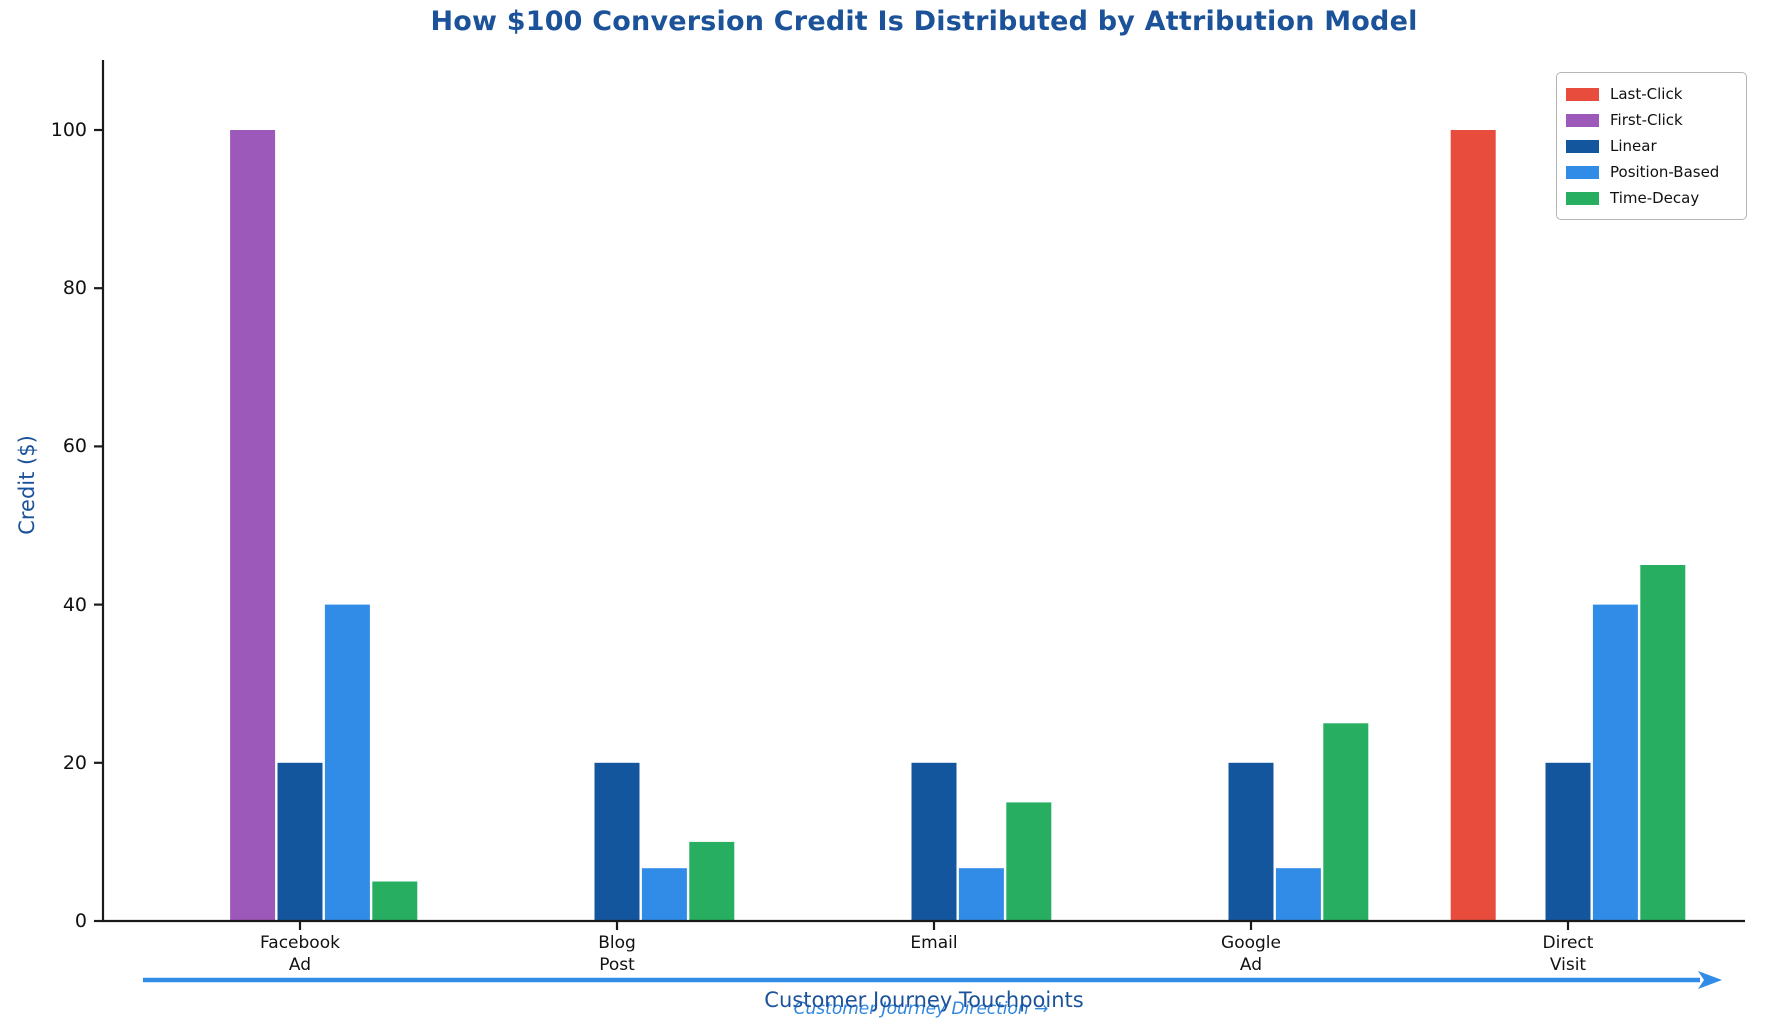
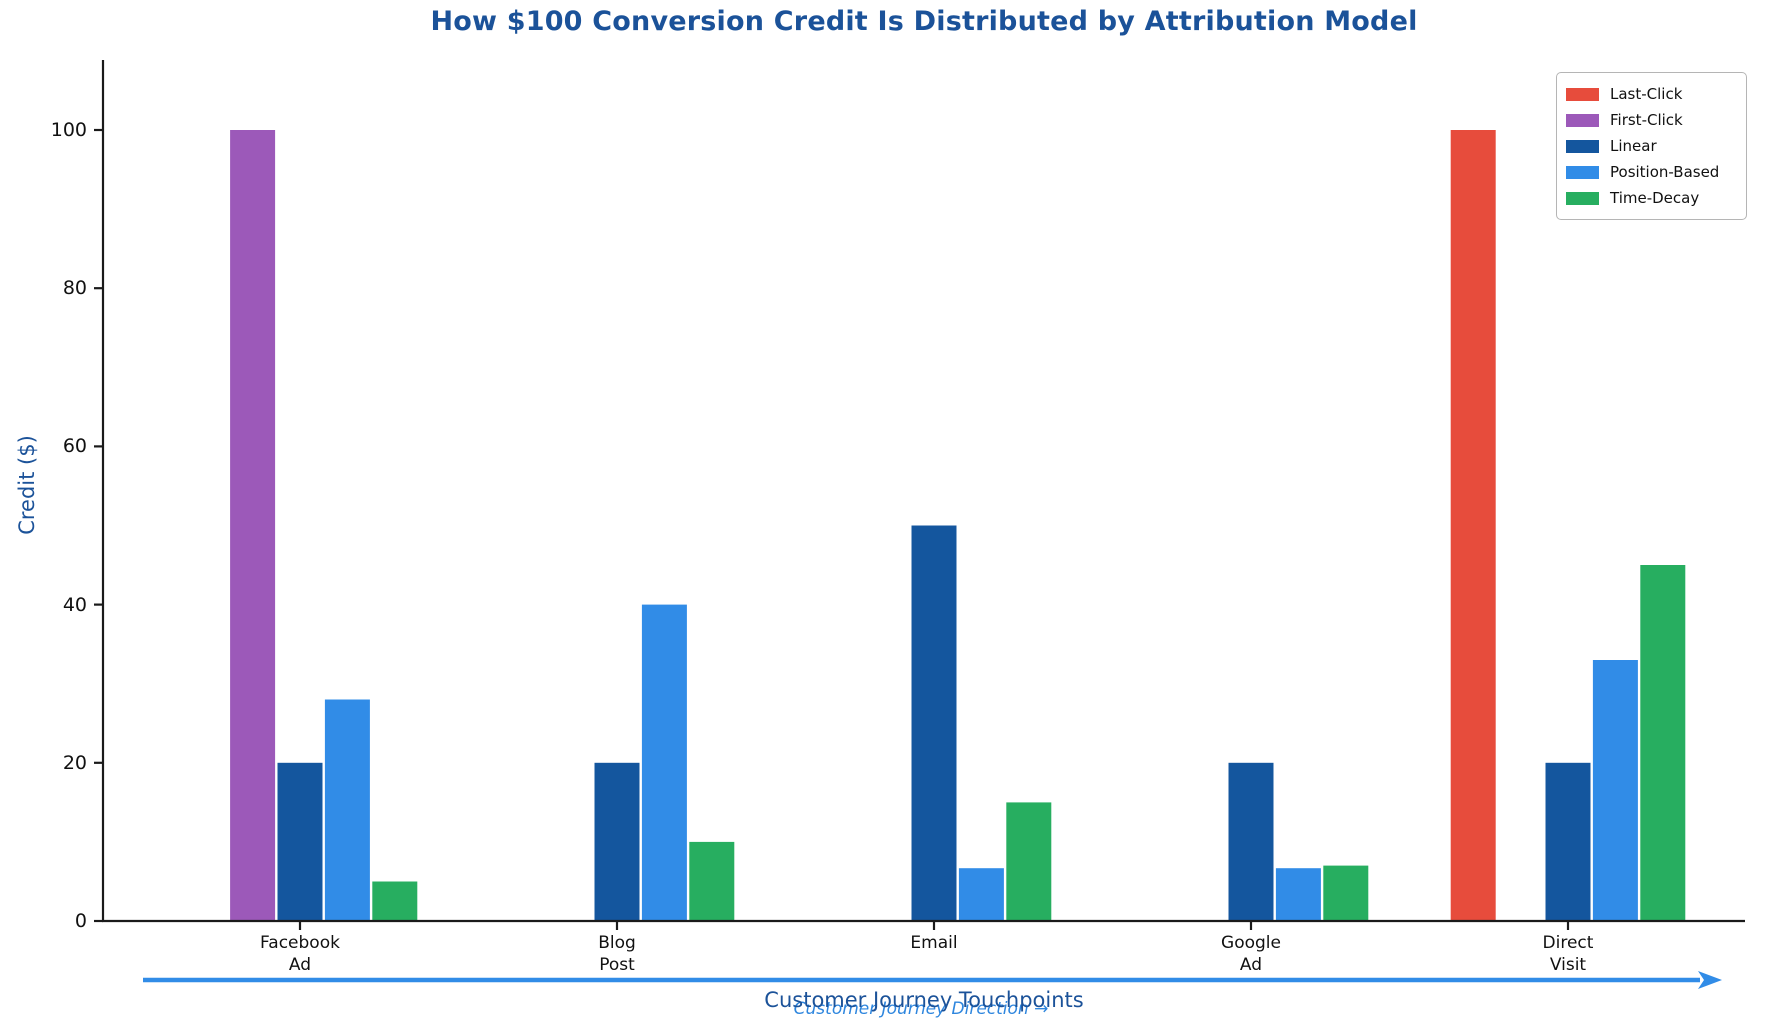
Position-Based/Facebook Ad: 40 -> 28
Position-Based/Blog Post: 7 -> 40
Linear/Email: 20 -> 50
Time-Decay/Google Ad: 25 -> 7
Position-Based/Direct Visit: 40 -> 33
